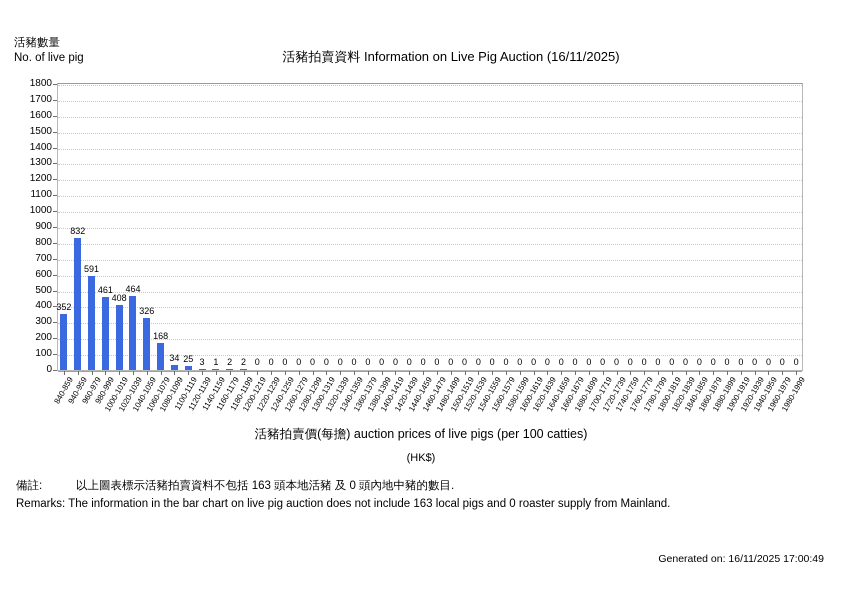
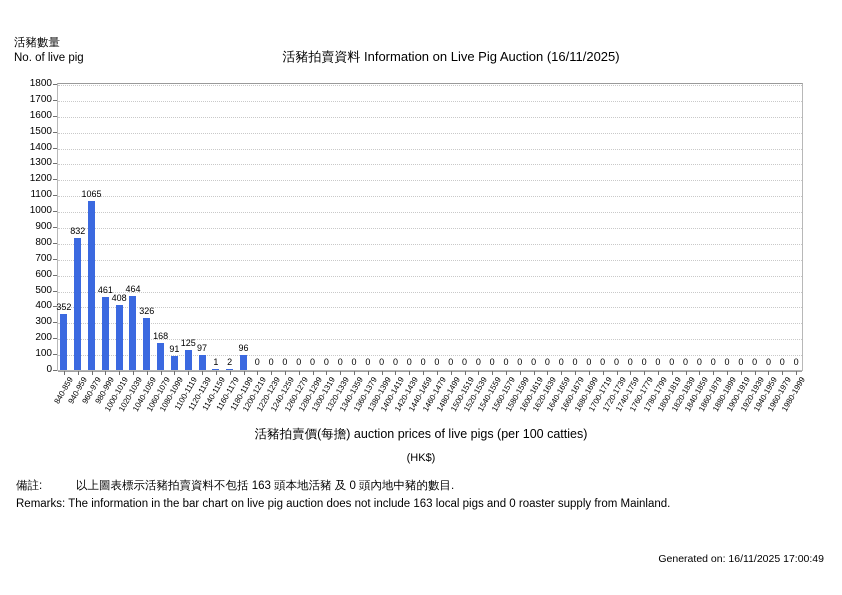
960-979: 591 -> 1065
1080-1099: 34 -> 91
1100-1119: 25 -> 125
1120-1139: 3 -> 97
1180-1199: 2 -> 96
